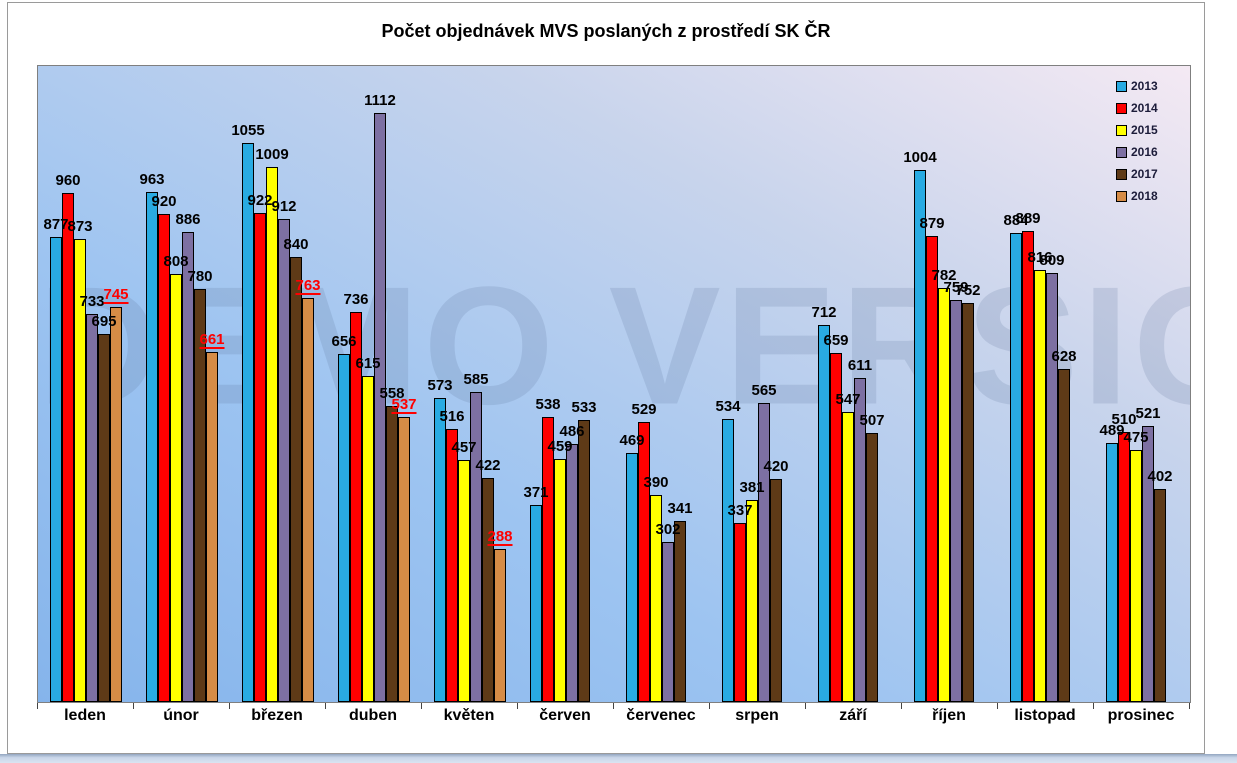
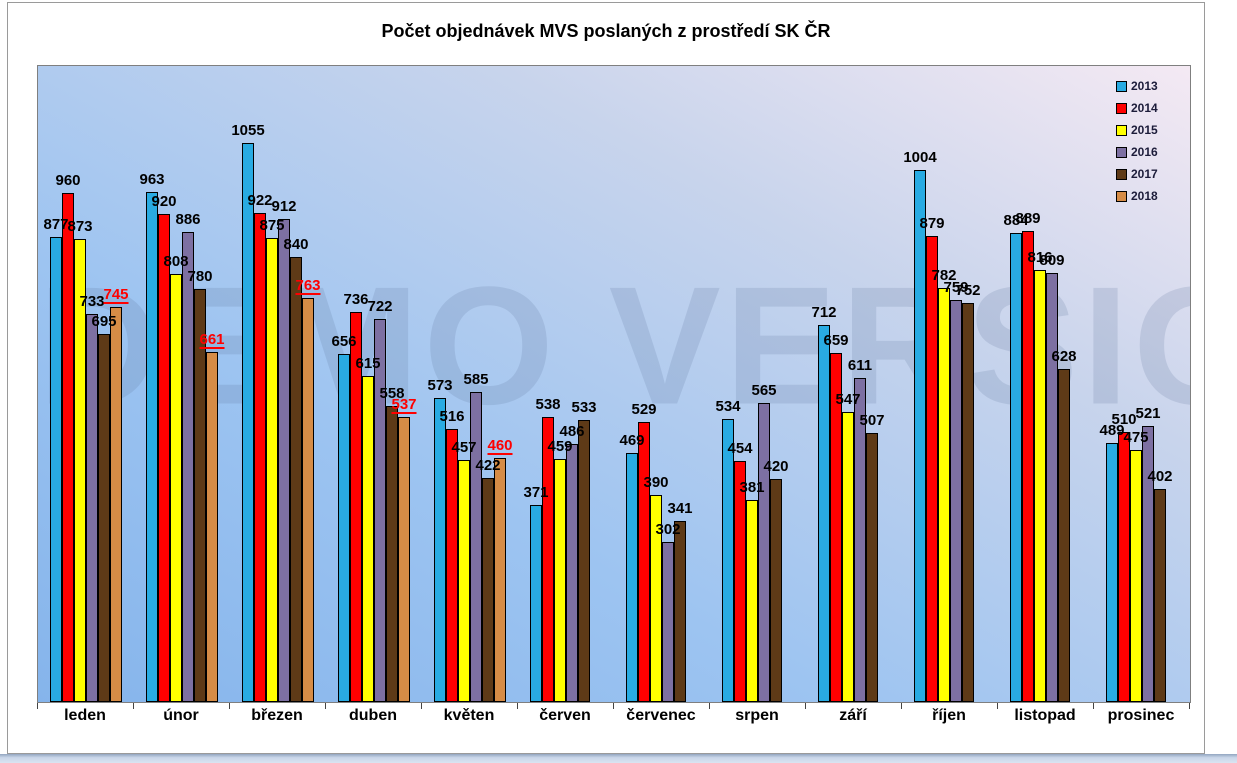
2015/březen: 1009 -> 875
2016/duben: 1112 -> 722
2018/květen: 288 -> 460
2014/srpen: 337 -> 454
